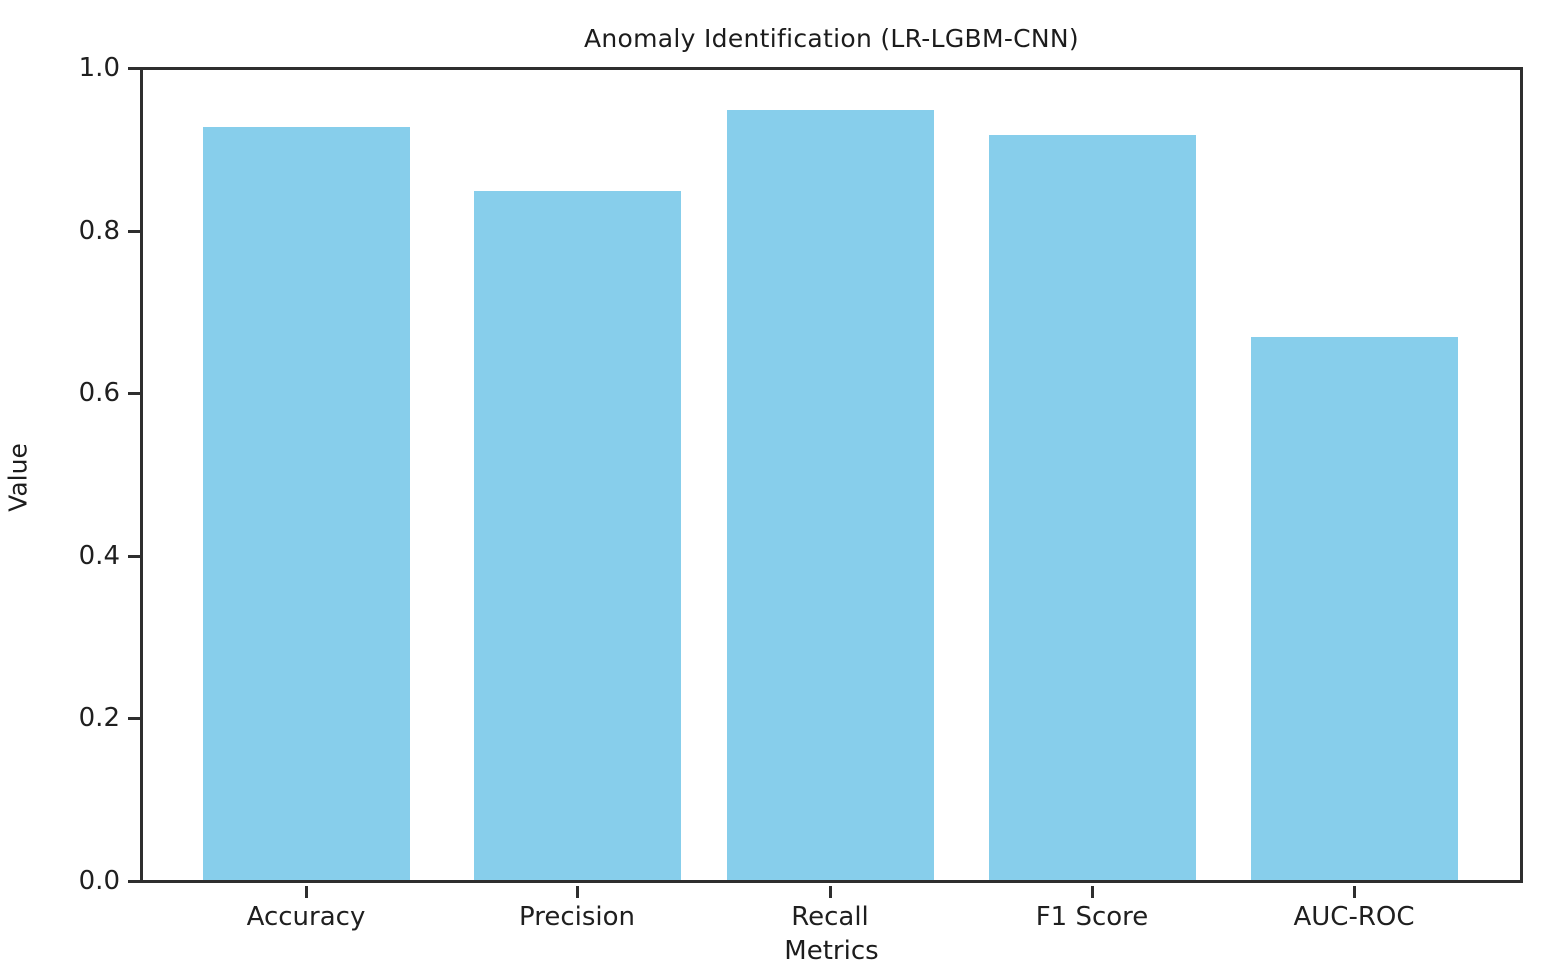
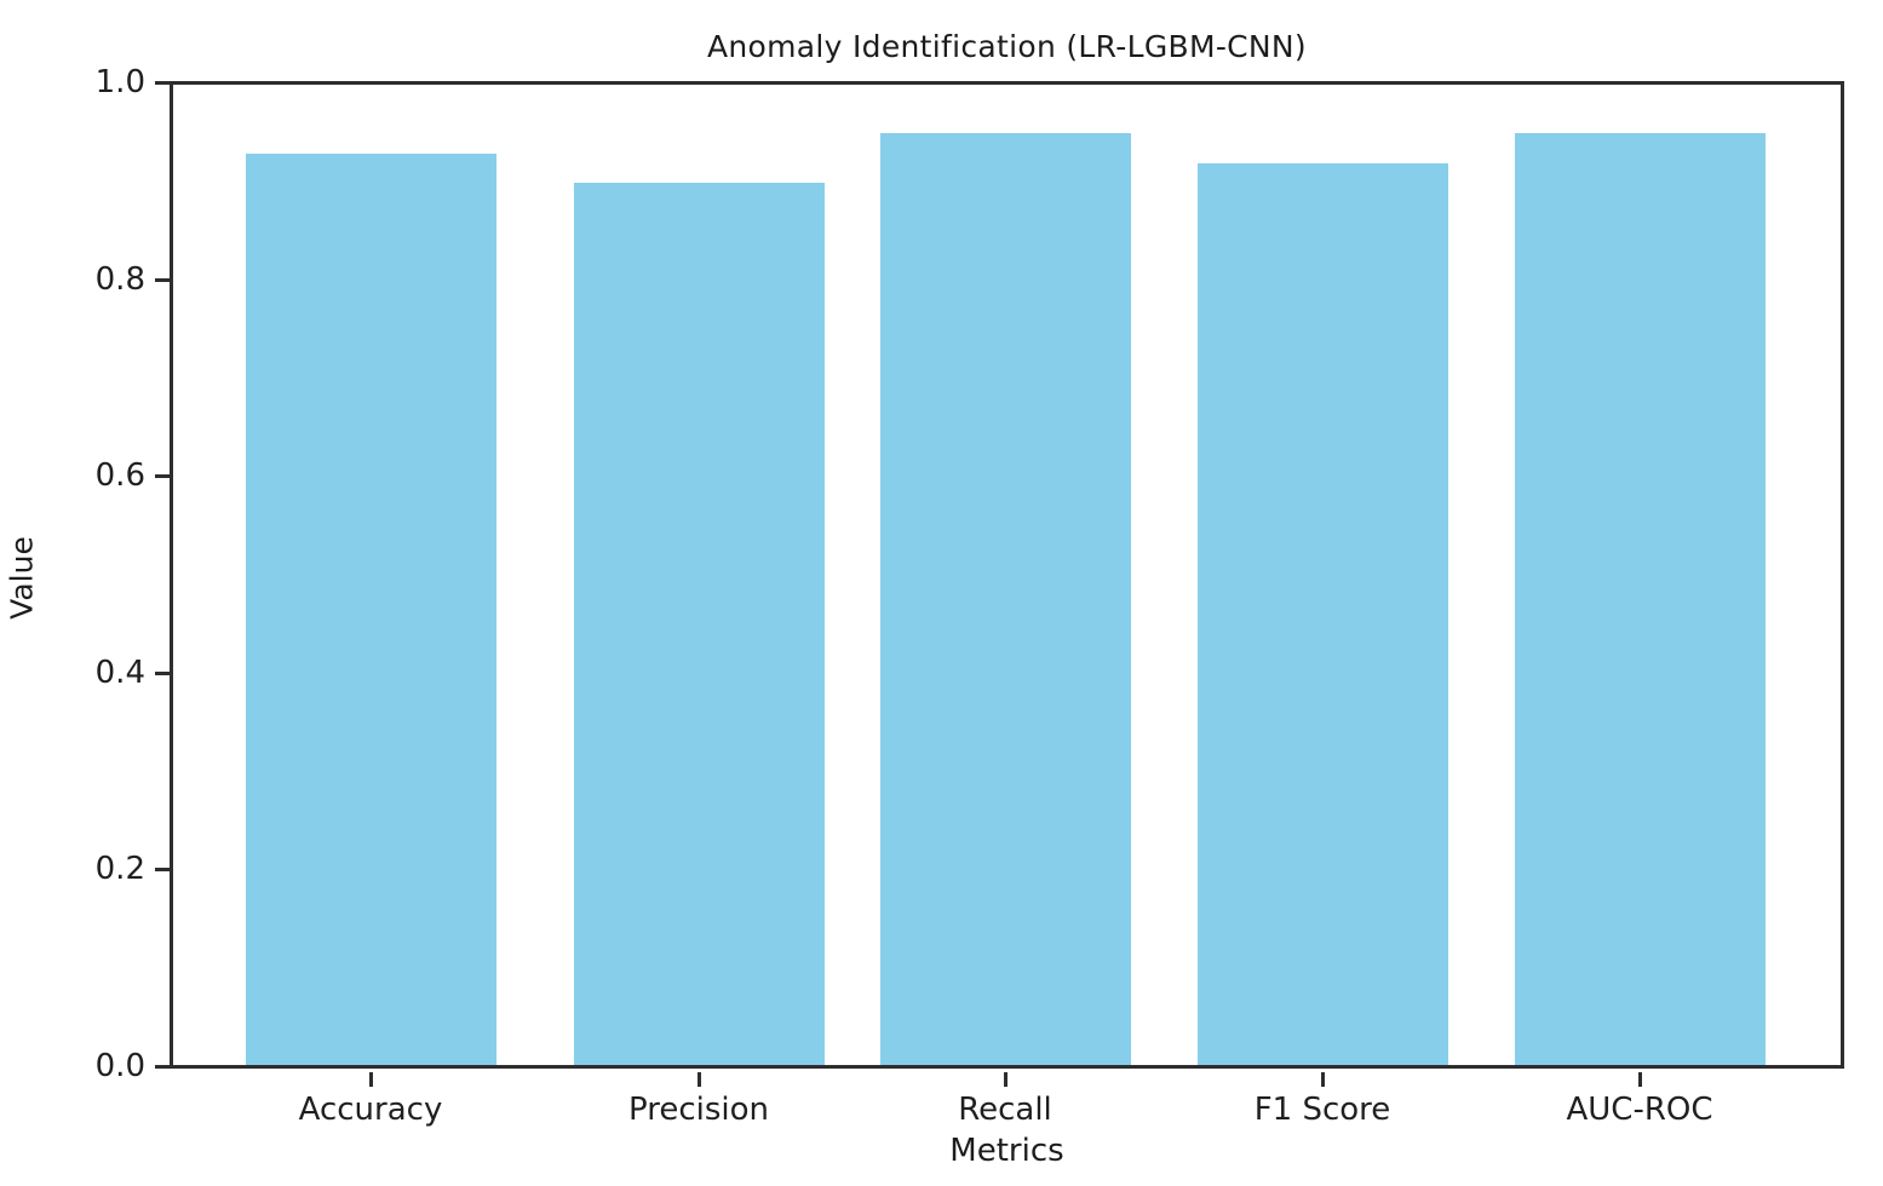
Precision: 0.85 -> 0.90
AUC-ROC: 0.67 -> 0.95
